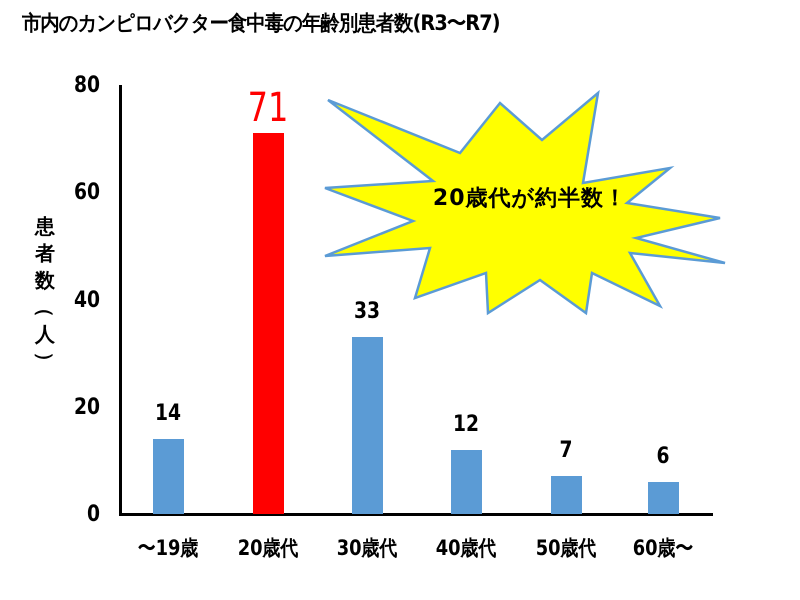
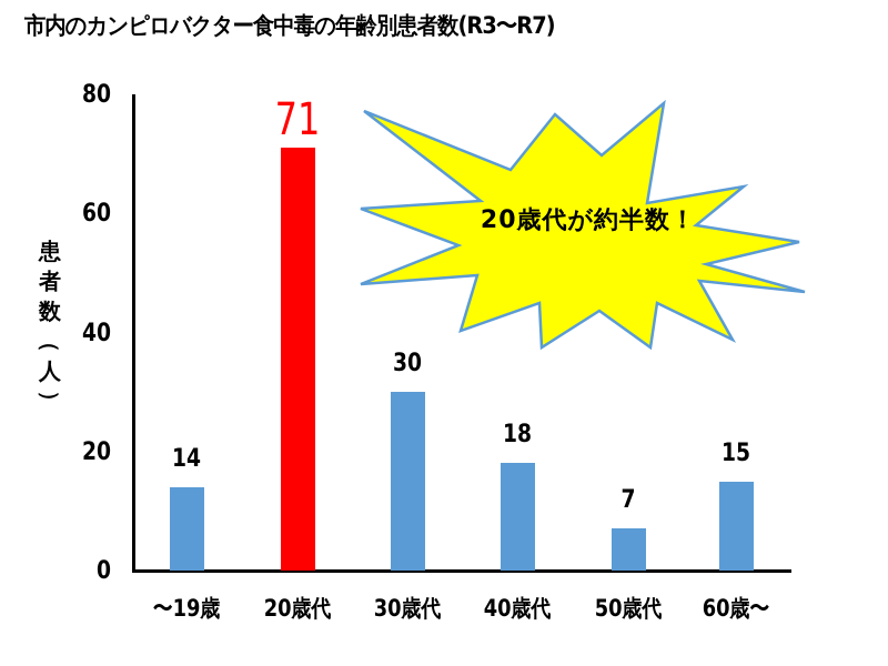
30歳代: 33 -> 30
40歳代: 12 -> 18
60歳〜: 6 -> 15
